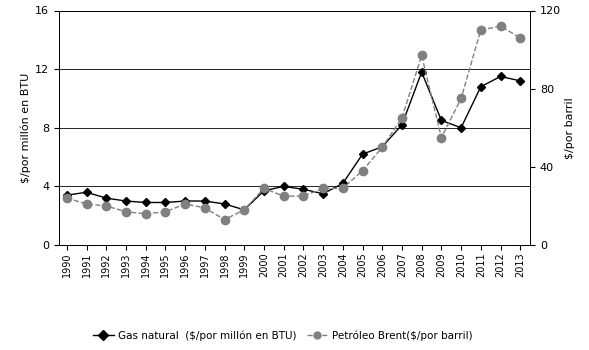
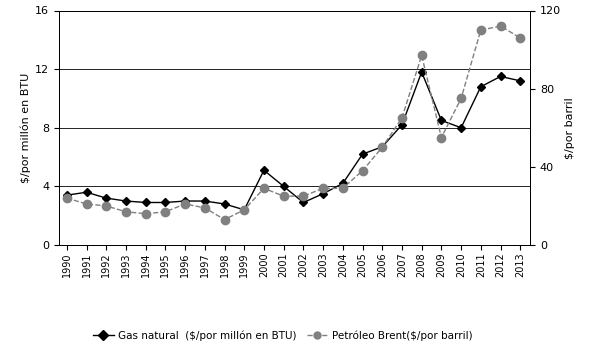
Gas natural ($/por millón en BTU)/2000: 3.7 -> 5.1
Gas natural ($/por millón en BTU)/2002: 3.8 -> 2.9
